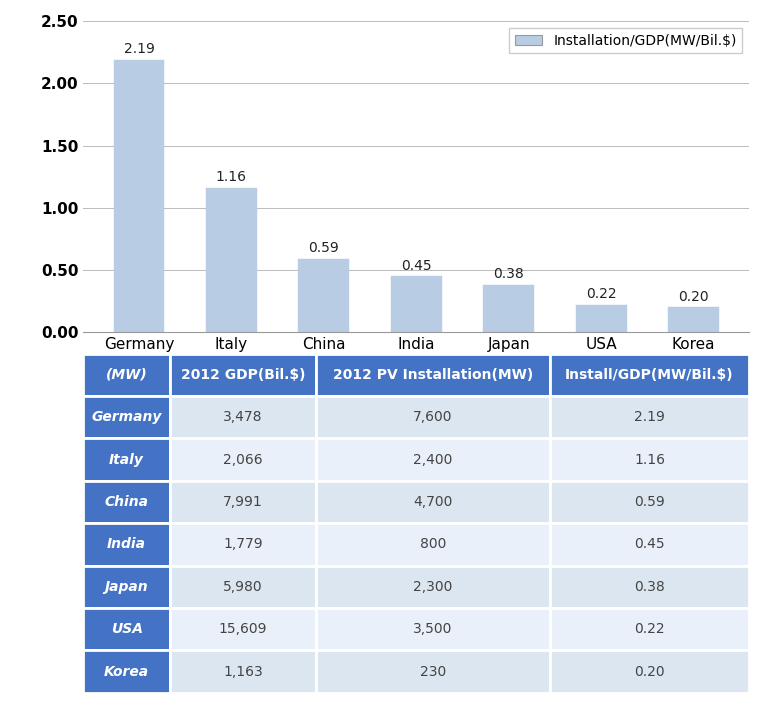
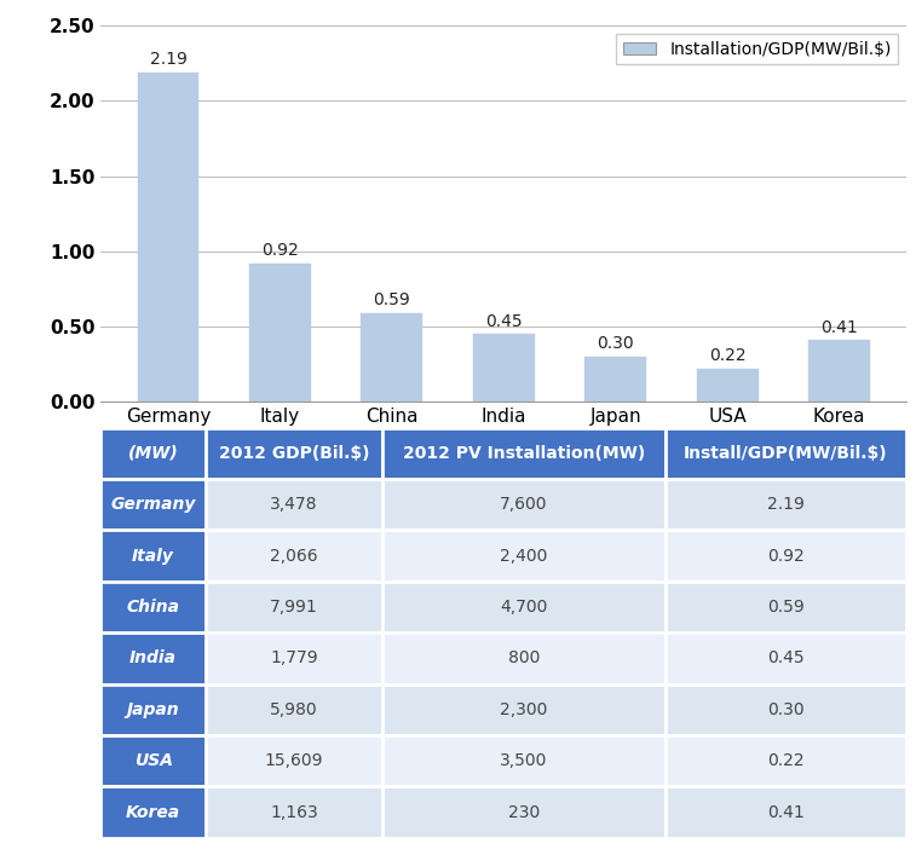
Italy: 1.16 -> 0.92
Japan: 0.38 -> 0.30
Korea: 0.20 -> 0.41
